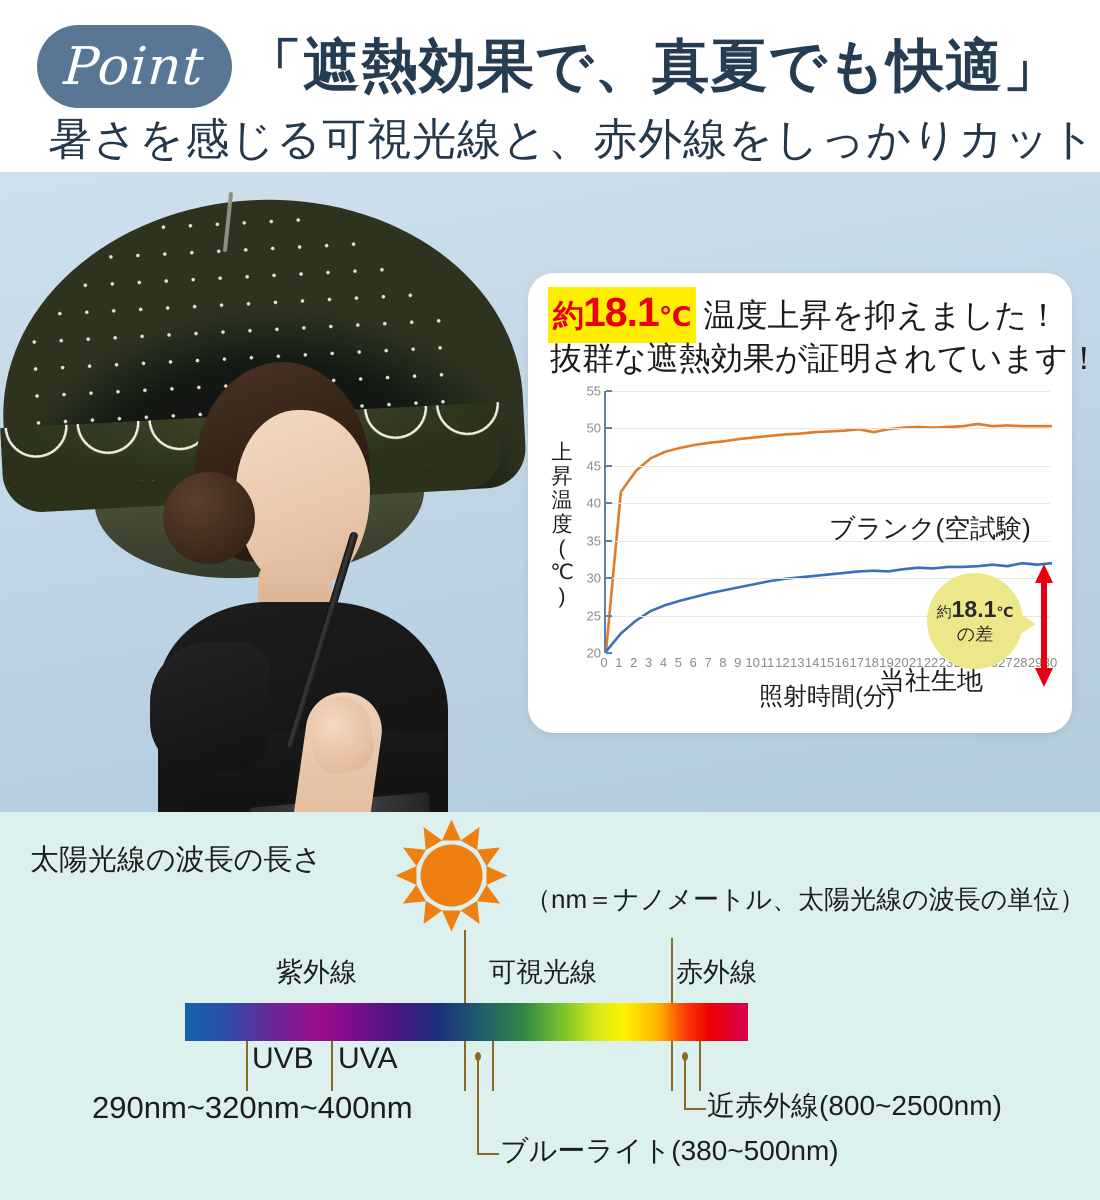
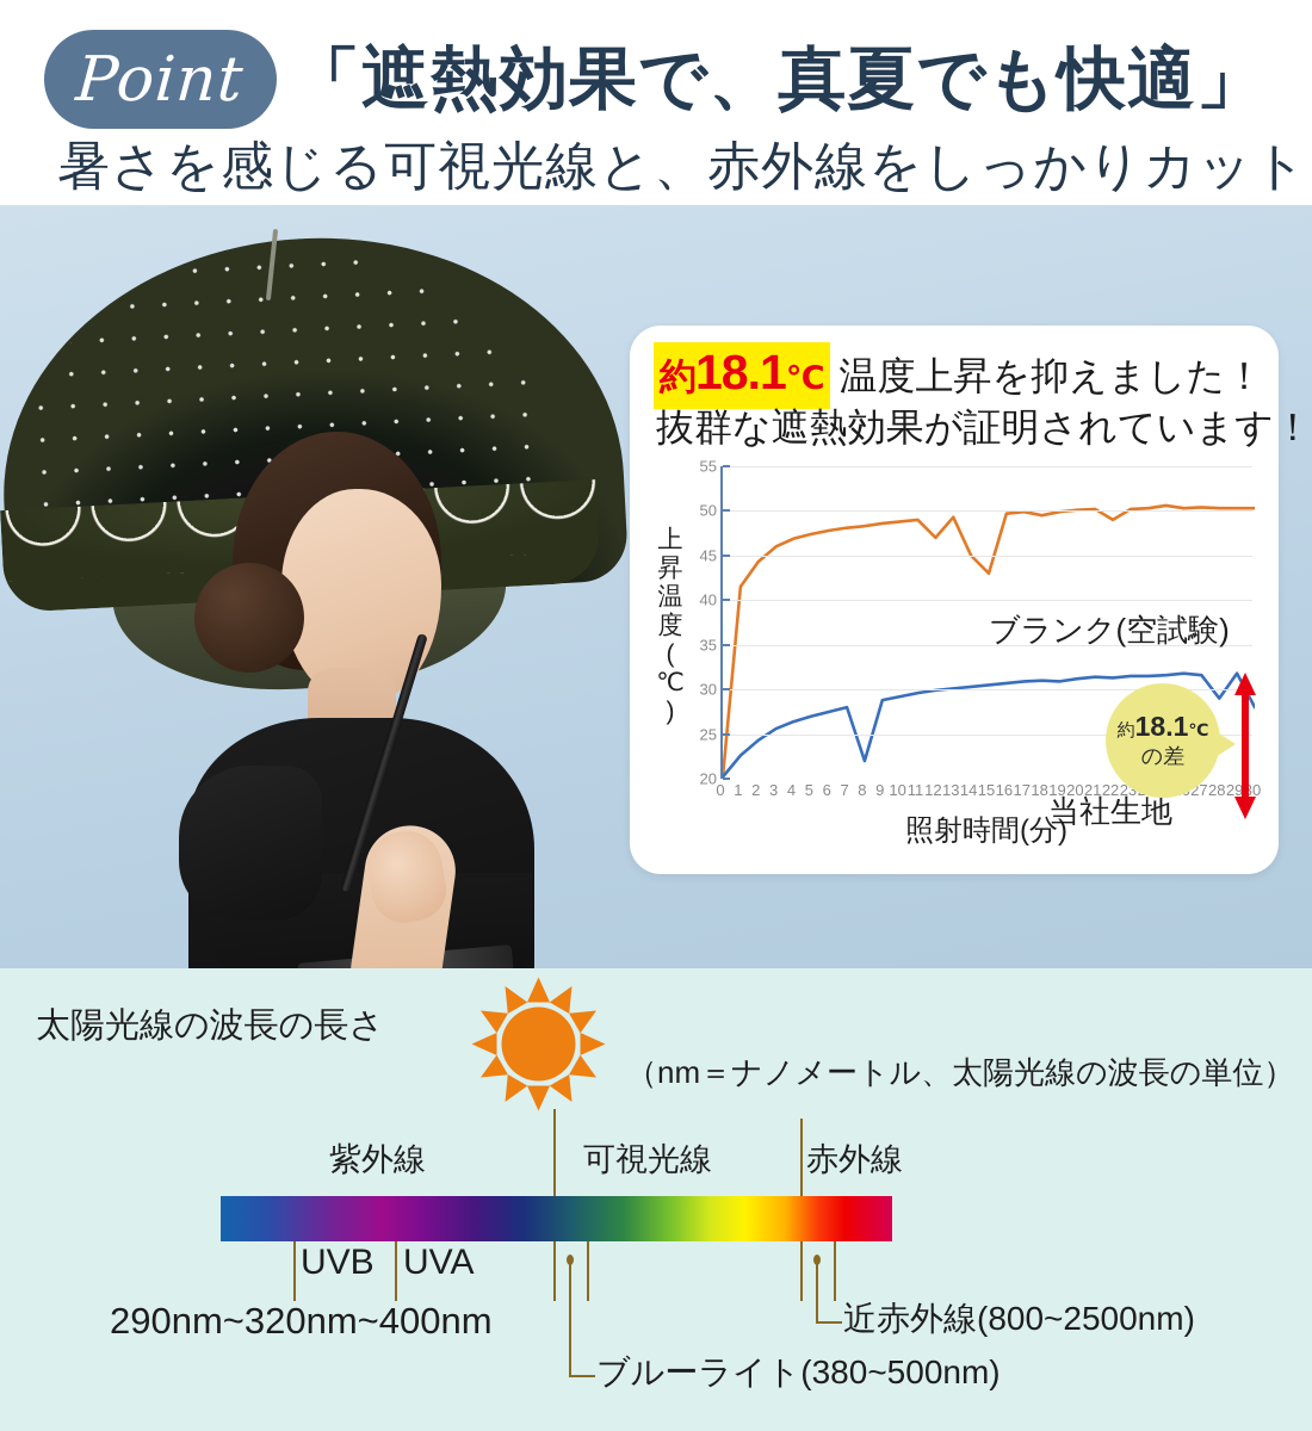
当社生地/8: 28 -> 22
ブランク(空試験)/12: 49 -> 47
ブランク(空試験)/14: 50 -> 45
ブランク(空試験)/15: 50 -> 43
ブランク(空試験)/22: 50 -> 49
当社生地/28: 32 -> 29
当社生地/30: 32 -> 28
